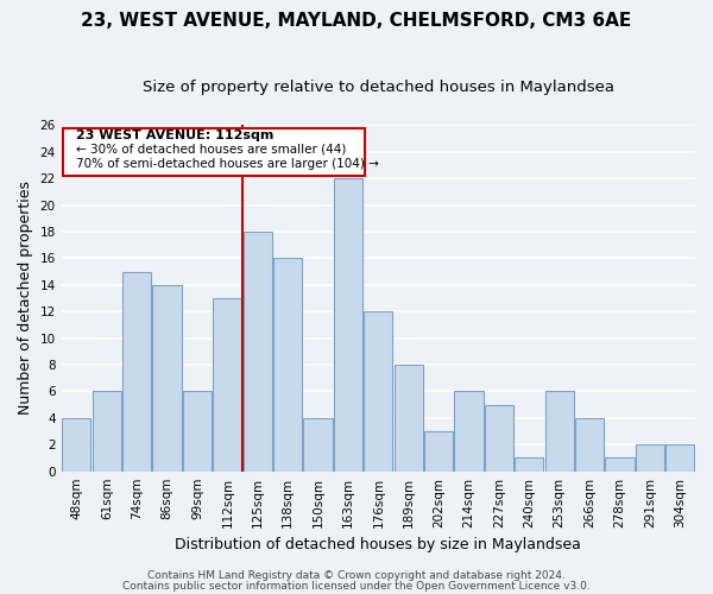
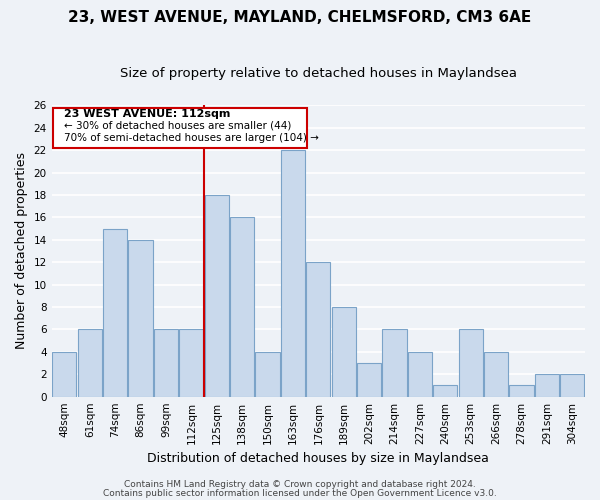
112sqm: 13 -> 6
227sqm: 5 -> 4
